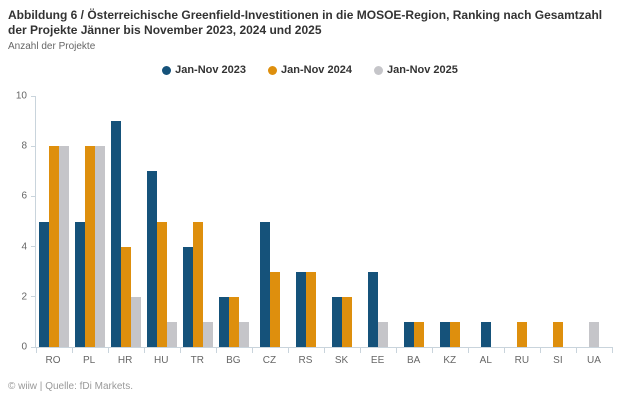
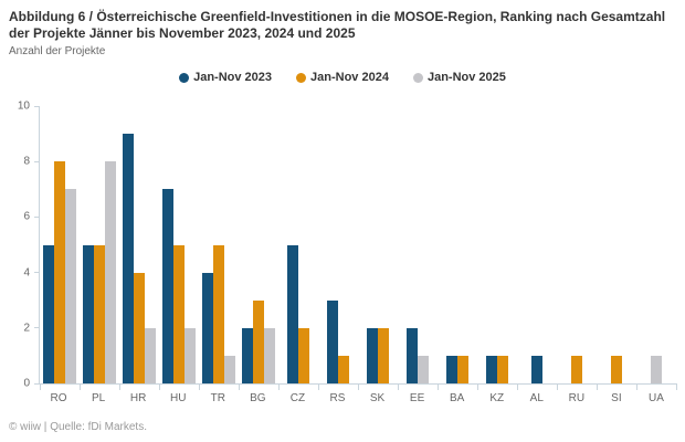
Jan-Nov 2025/RO: 8 -> 7
Jan-Nov 2024/PL: 8 -> 5
Jan-Nov 2025/HU: 1 -> 2
Jan-Nov 2024/BG: 2 -> 3
Jan-Nov 2025/BG: 1 -> 2
Jan-Nov 2024/CZ: 3 -> 2
Jan-Nov 2024/RS: 3 -> 1
Jan-Nov 2023/EE: 3 -> 2
